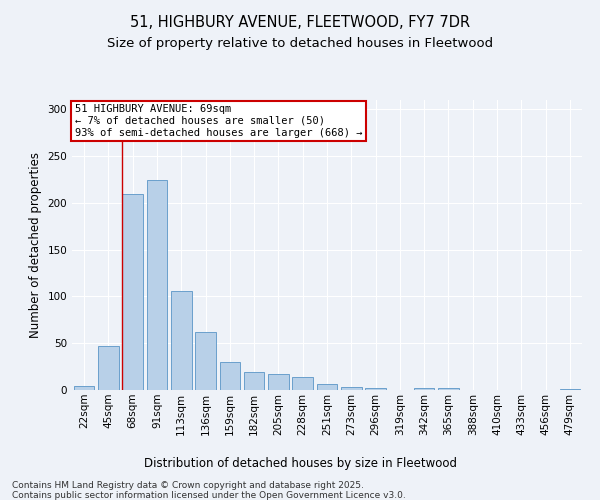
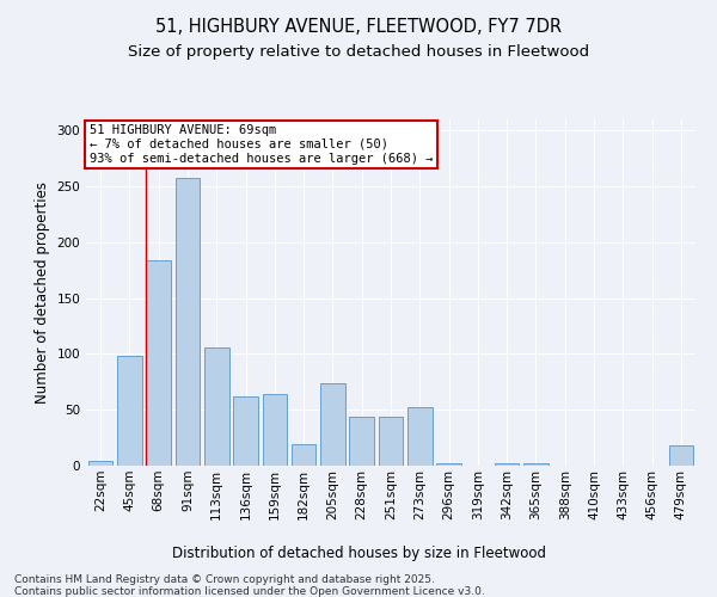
45sqm: 47 -> 98
68sqm: 210 -> 184
91sqm: 225 -> 258
159sqm: 30 -> 64
205sqm: 17 -> 74
228sqm: 14 -> 44
251sqm: 6 -> 44
273sqm: 3 -> 52
479sqm: 1 -> 18
